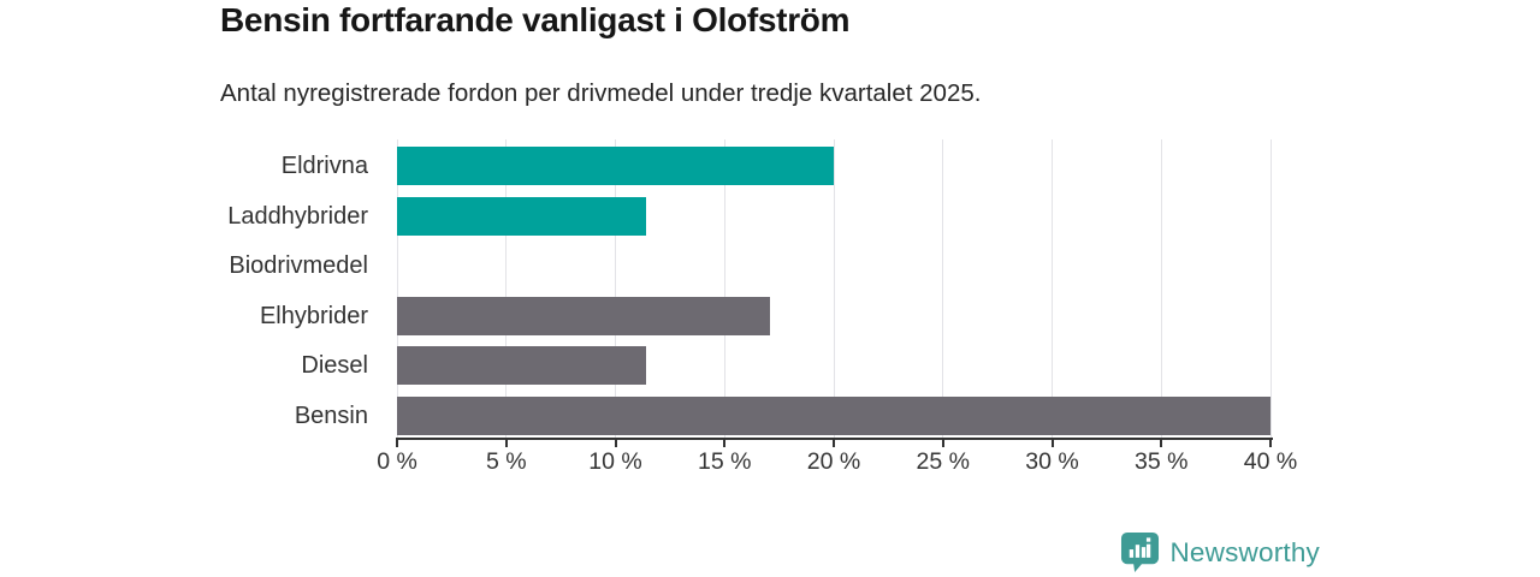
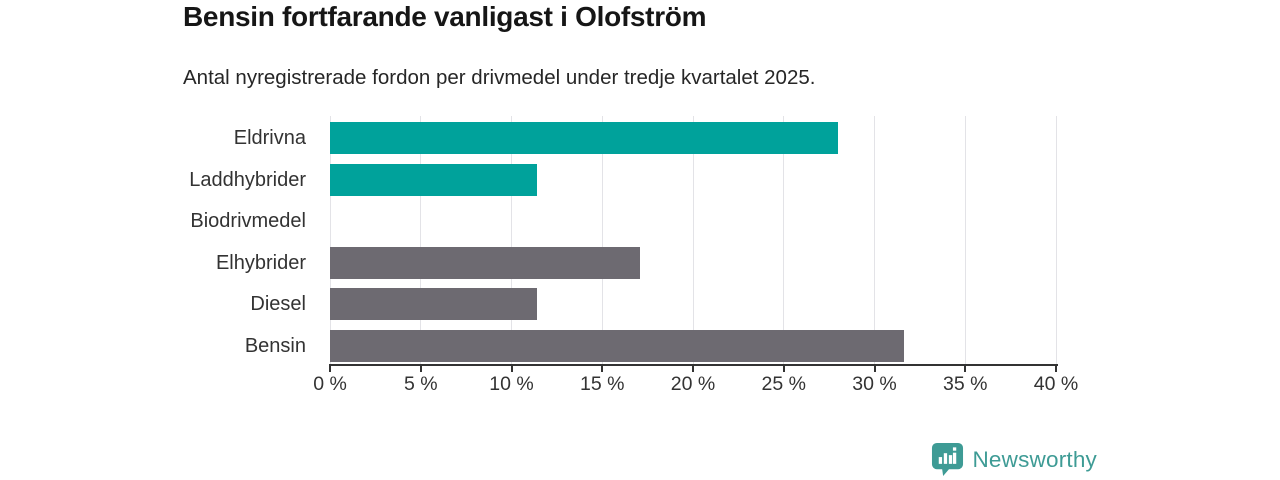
Eldrivna: 20.0% -> 28.0%
Bensin: 40.0% -> 31.6%
